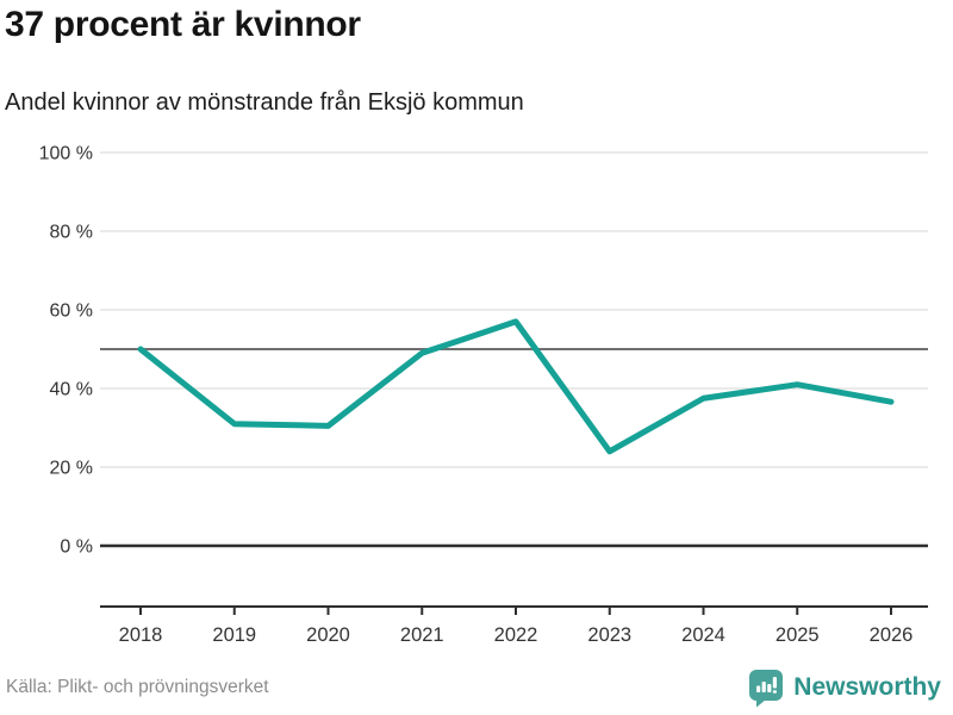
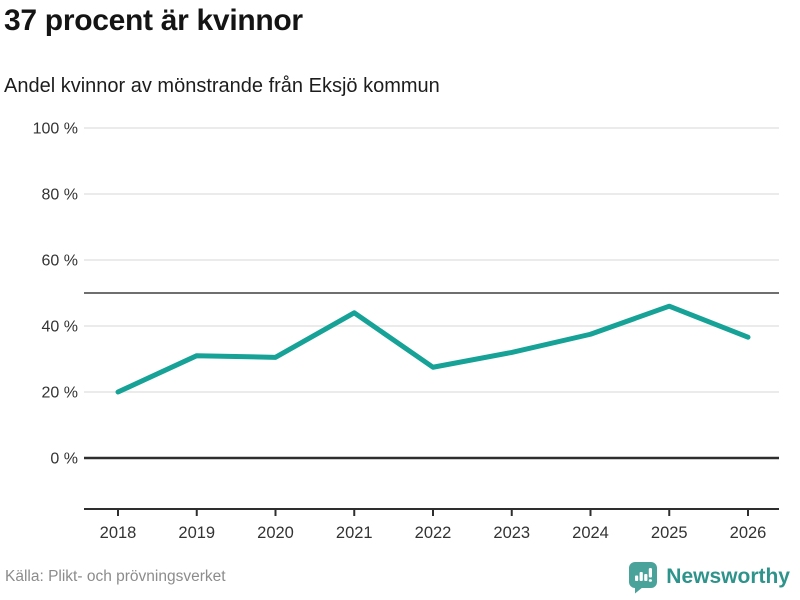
2018: 50% -> 20%
2021: 49% -> 44%
2022: 57% -> 28%
2023: 24% -> 32%
2025: 41% -> 46%
